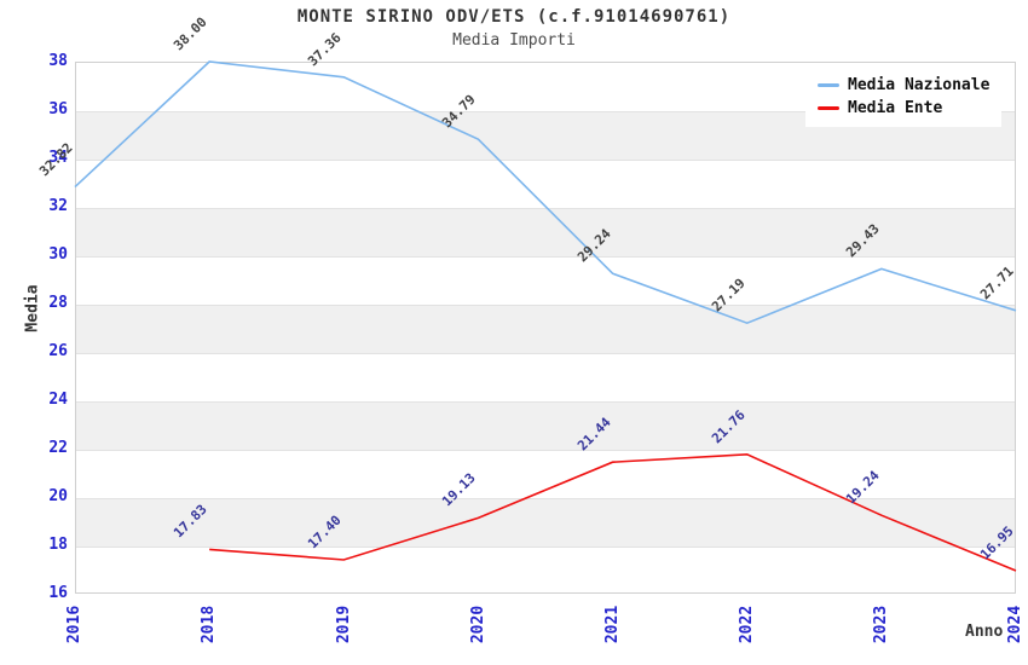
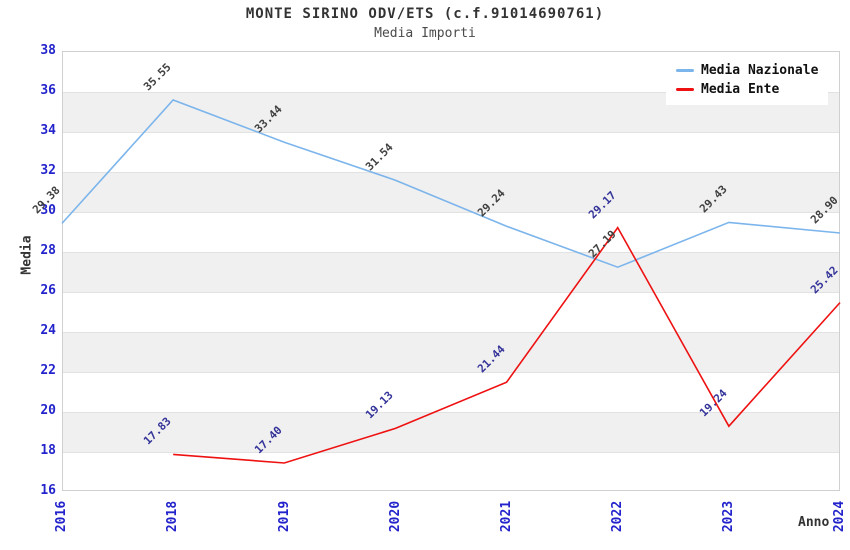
Media Nazionale/2016: 32.82 -> 29.38
Media Nazionale/2018: 38.00 -> 35.55
Media Nazionale/2019: 37.36 -> 33.44
Media Nazionale/2020: 34.79 -> 31.54
Media Ente/2022: 21.76 -> 29.17
Media Nazionale/2024: 27.71 -> 28.90
Media Ente/2024: 16.95 -> 25.42
